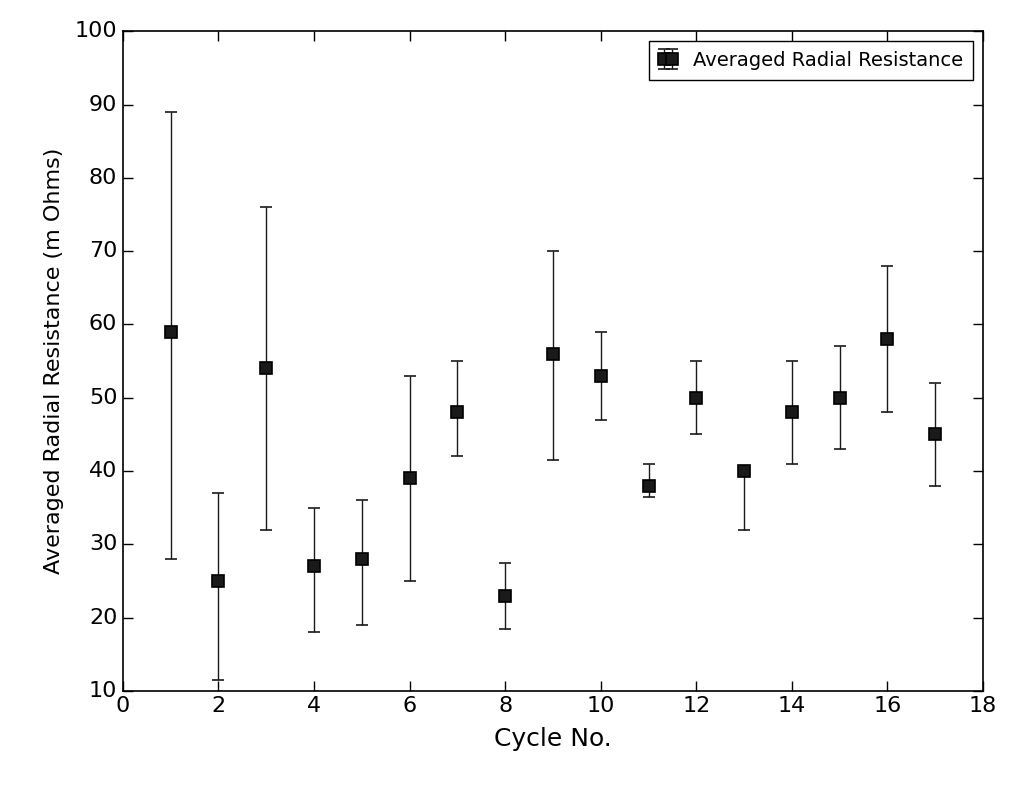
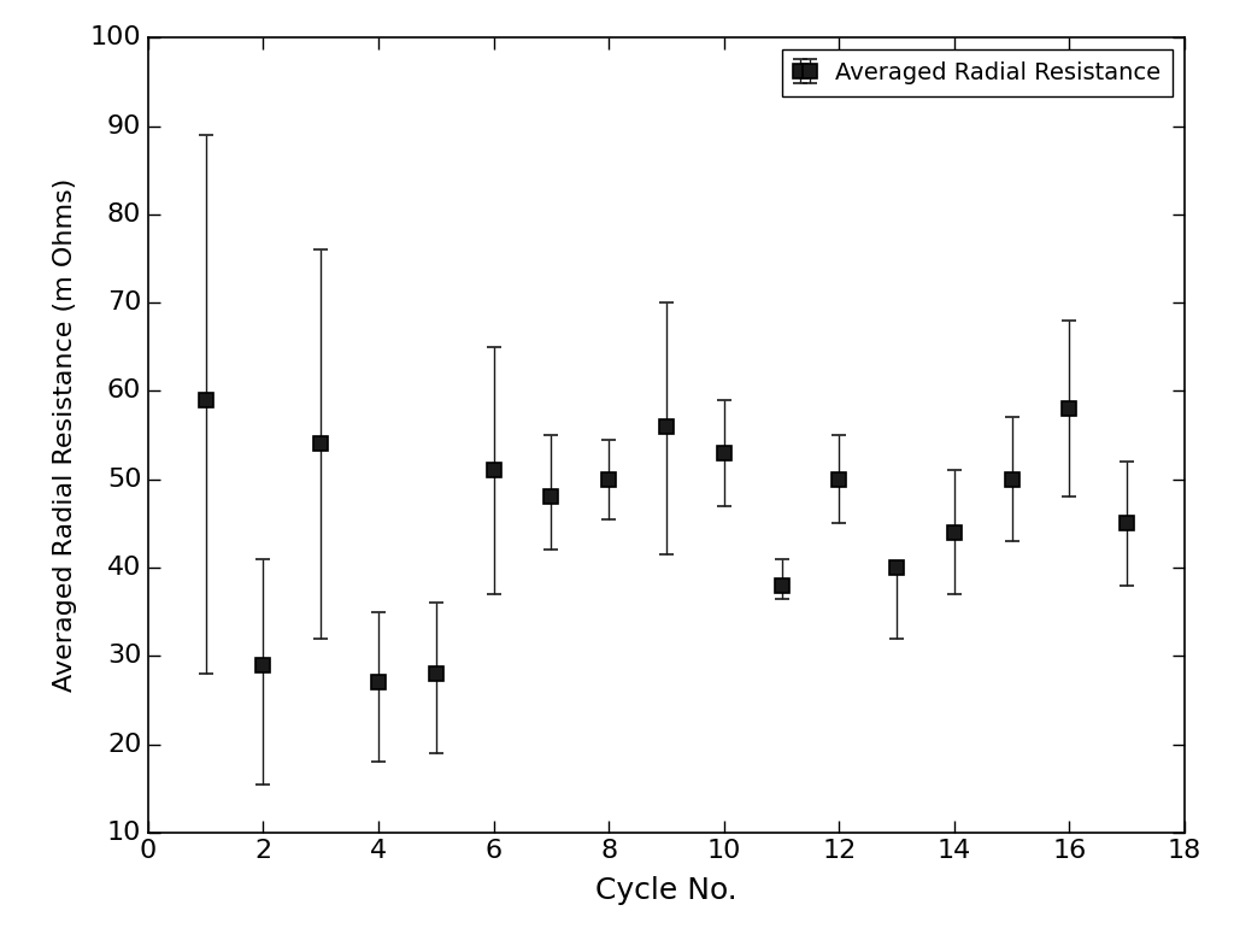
2: 25 -> 29
6: 39 -> 51
8: 23 -> 50
14: 48 -> 44
